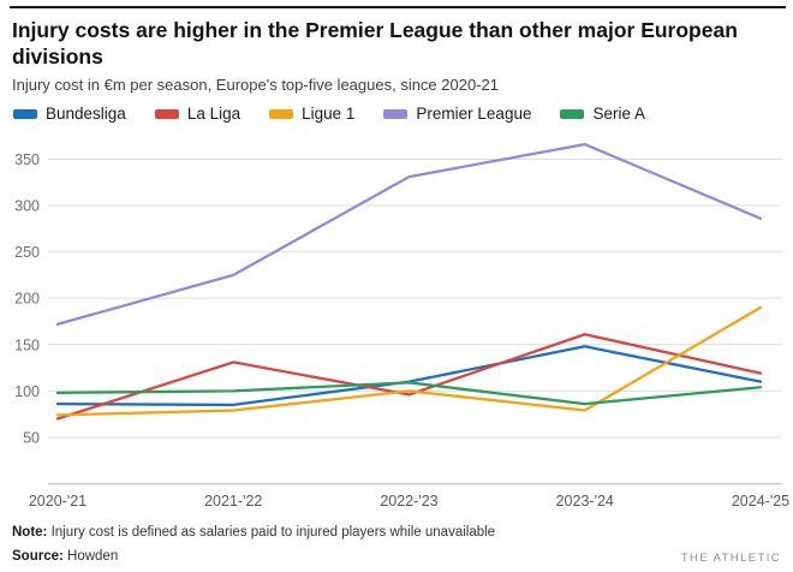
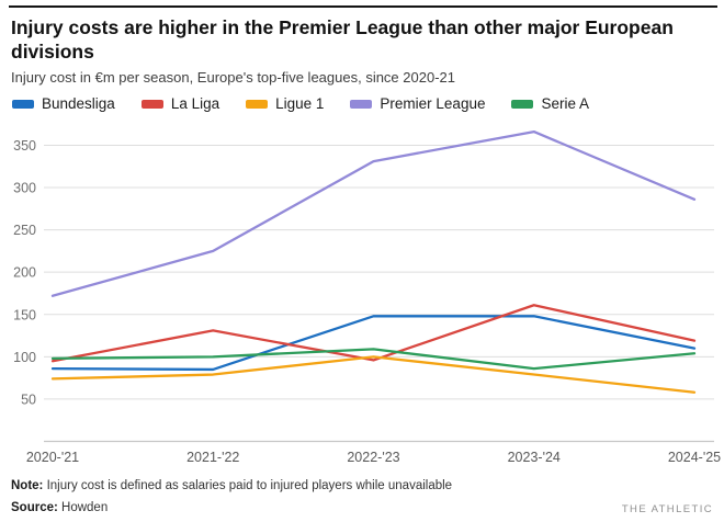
La Liga/2020-'21: 70 -> 100
Bundesliga/2022-'23: 110 -> 150
Ligue 1/2024-'25: 190 -> 60
